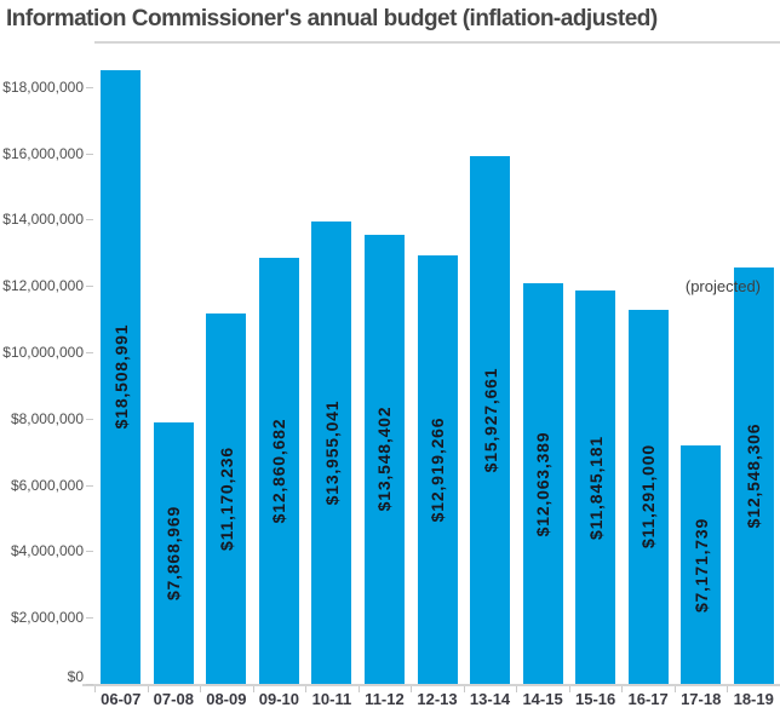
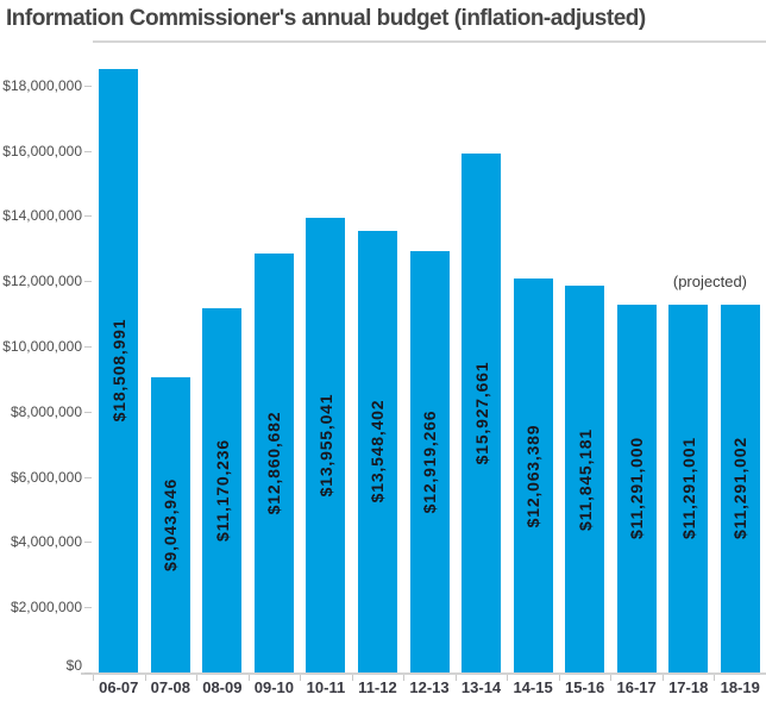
07-08: $7,868,969 -> $9,043,946
17-18: $7,171,739 -> $11,291,001
18-19: $12,548,306 -> $11,291,002
